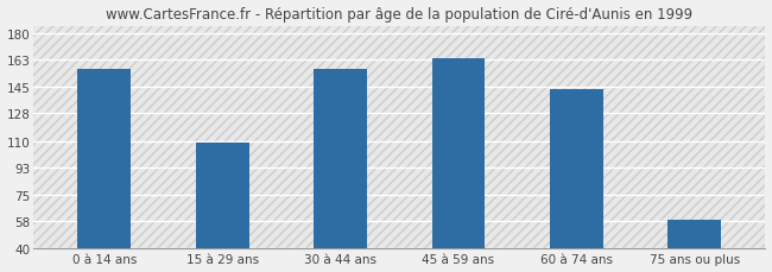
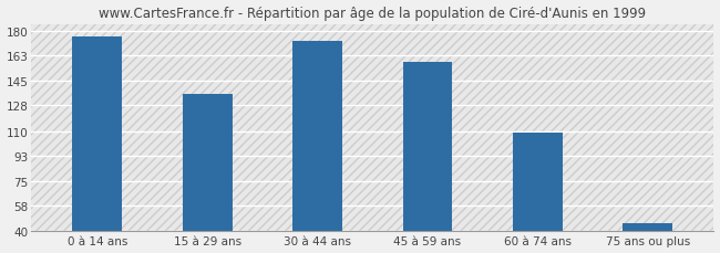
0 à 14 ans: 157 -> 176
15 à 29 ans: 109 -> 136
30 à 44 ans: 157 -> 173
45 à 59 ans: 164 -> 158
60 à 74 ans: 144 -> 109
75 ans ou plus: 59 -> 46
